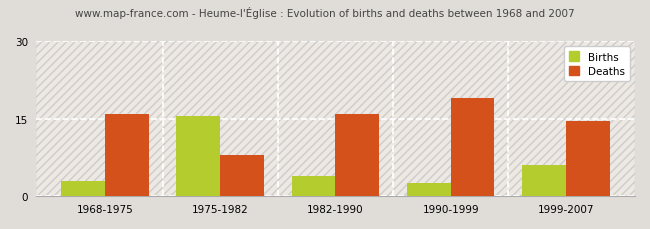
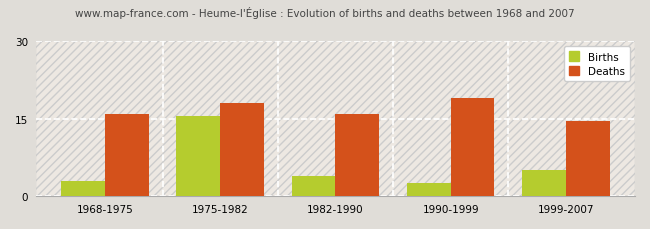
Deaths/1975-1982: 8.0 -> 18.0
Births/1999-2007: 6.0 -> 5.0
